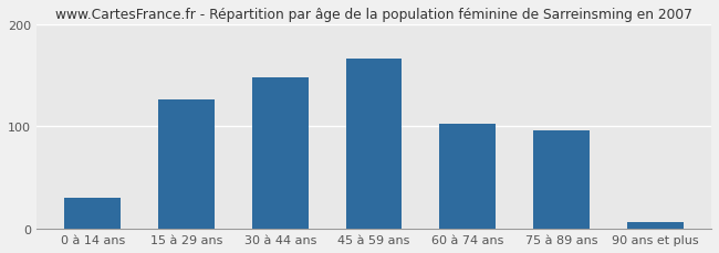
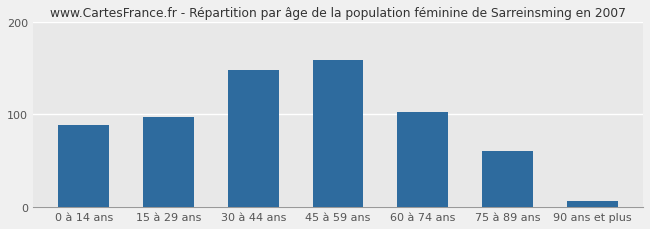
0 à 14 ans: 30 -> 88
15 à 29 ans: 126 -> 97
45 à 59 ans: 166 -> 158
75 à 89 ans: 96 -> 60
